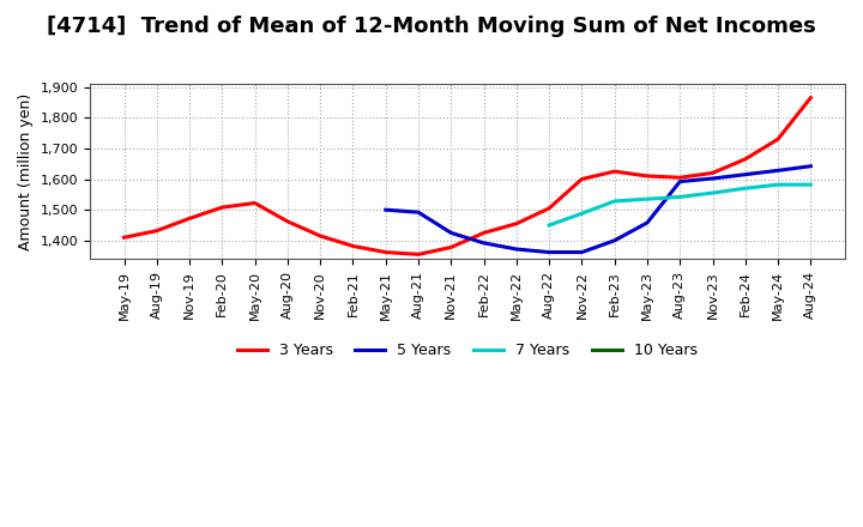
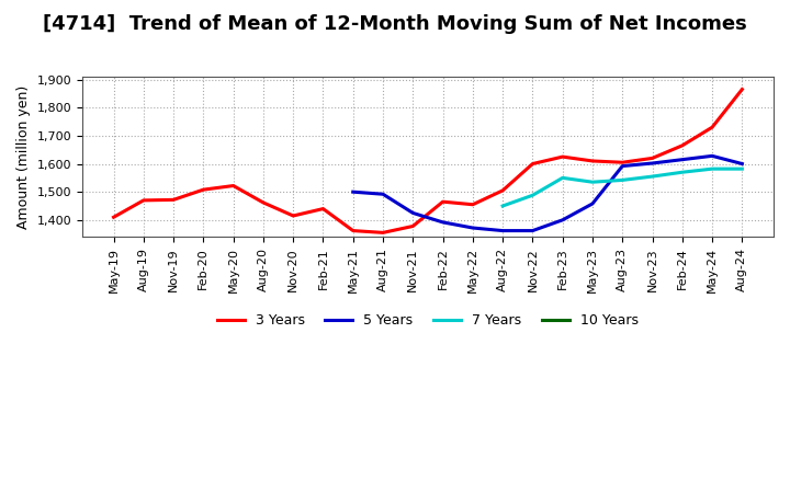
3 Years/Aug-19: 1,432 -> 1,470
3 Years/Feb-21: 1,382 -> 1,440
3 Years/Feb-22: 1,425 -> 1,465
7 Years/Feb-23: 1,528 -> 1,550
5 Years/Aug-24: 1,642 -> 1,600
